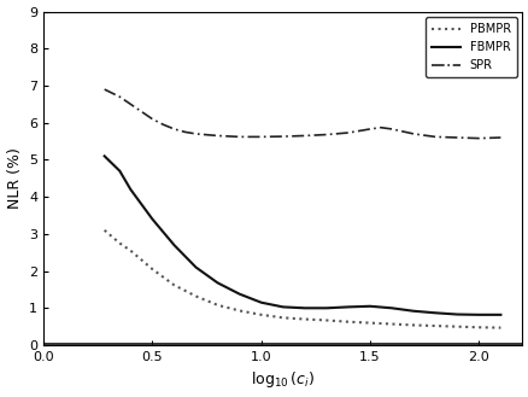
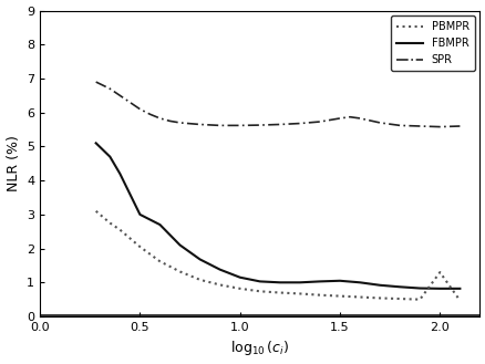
FBMPR/0.5: 3.40 -> 3.00
PBMPR/2.0: 0.48 -> 1.30
